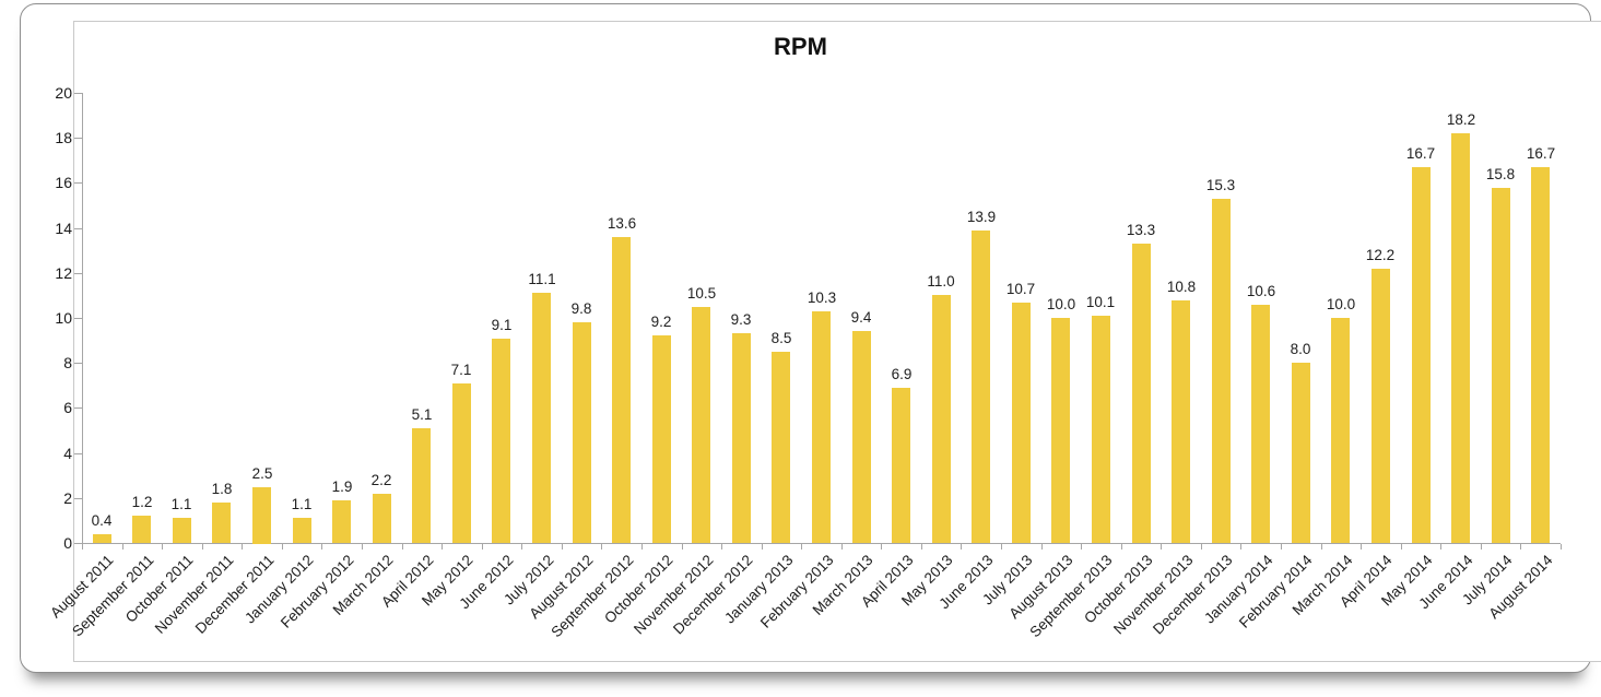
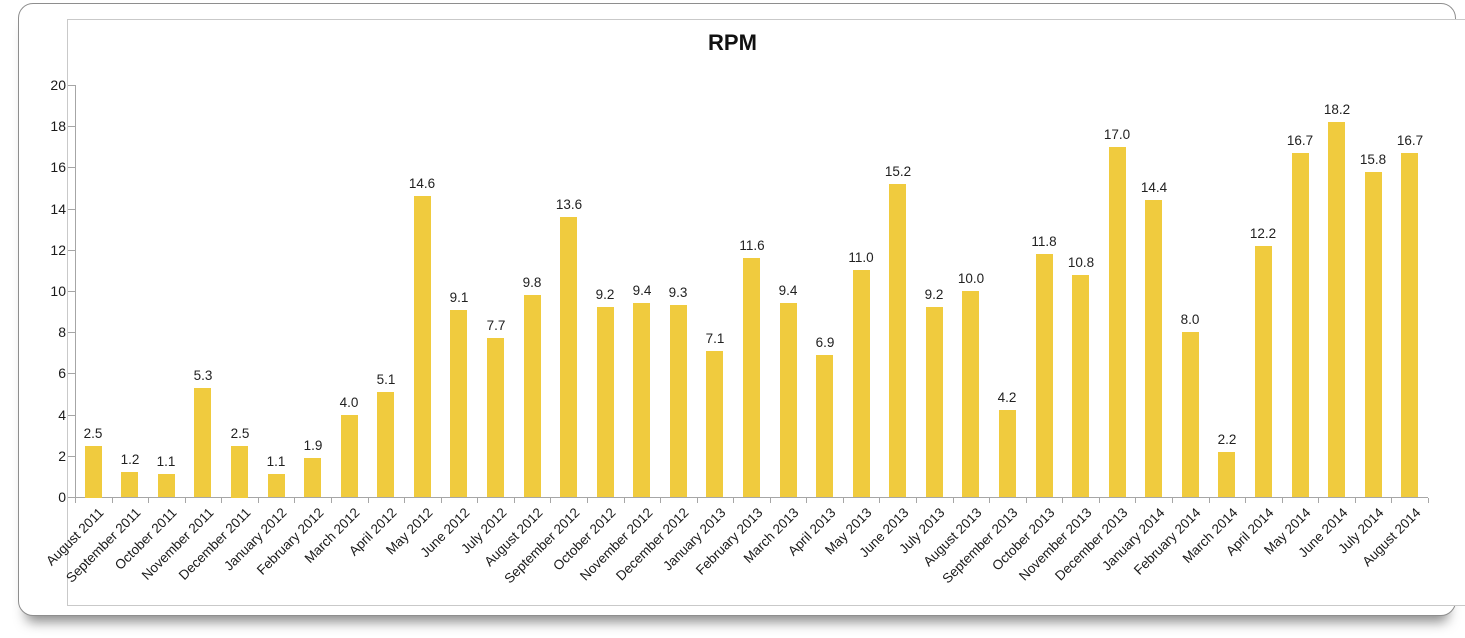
August 2011: 0.4 -> 2.5
November 2011: 1.8 -> 5.3
March 2012: 2.2 -> 4.0
May 2012: 7.1 -> 14.6
July 2012: 11.1 -> 7.7
November 2012: 10.5 -> 9.4
January 2013: 8.5 -> 7.1
February 2013: 10.3 -> 11.6
June 2013: 13.9 -> 15.2
July 2013: 10.7 -> 9.2
September 2013: 10.1 -> 4.2
October 2013: 13.3 -> 11.8
December 2013: 15.3 -> 17.0
January 2014: 10.6 -> 14.4
March 2014: 10.0 -> 2.2
